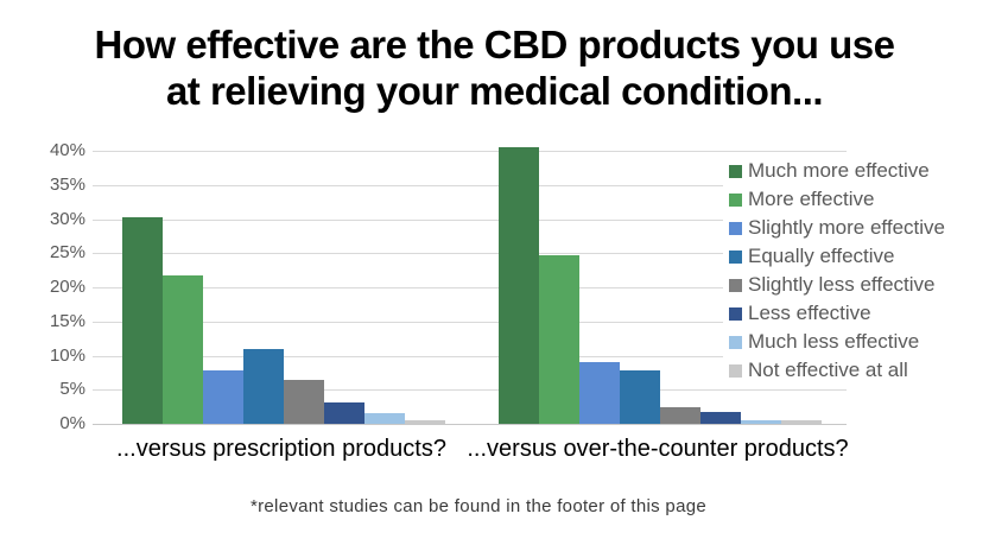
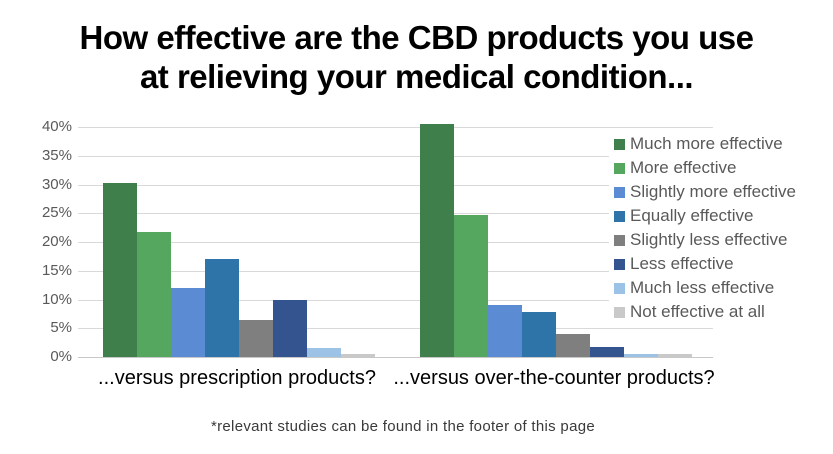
Slightly more effective/...versus prescription products?: 8% -> 12%
Equally effective/...versus prescription products?: 11% -> 17%
Less effective/...versus prescription products?: 3% -> 10%
Slightly less effective/...versus over-the-counter products?: 2% -> 4%
